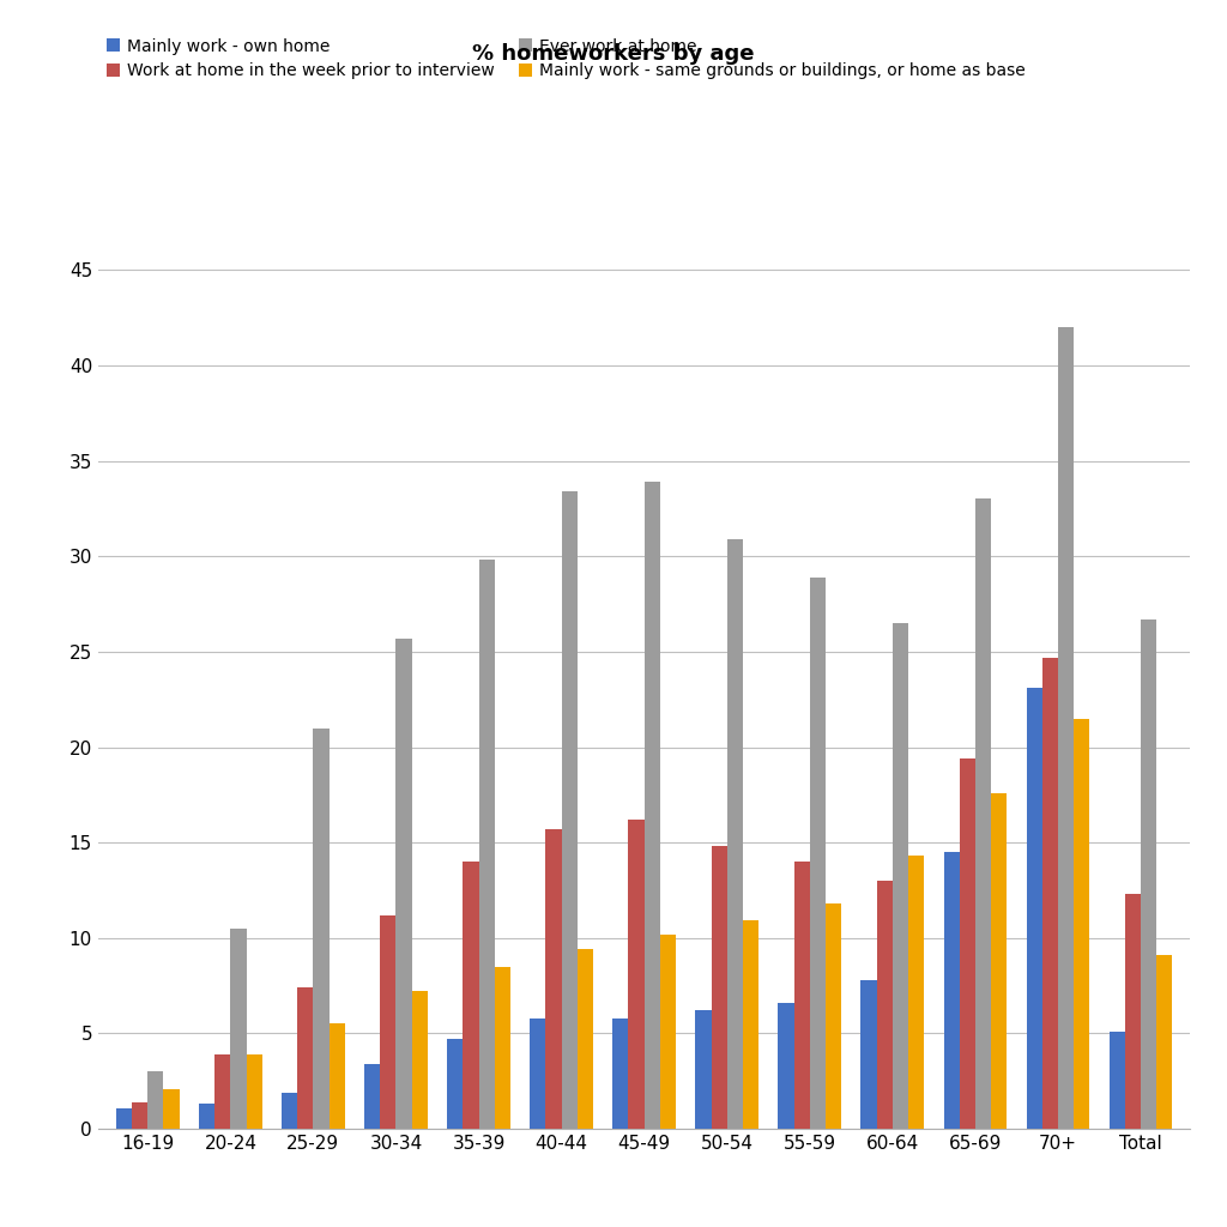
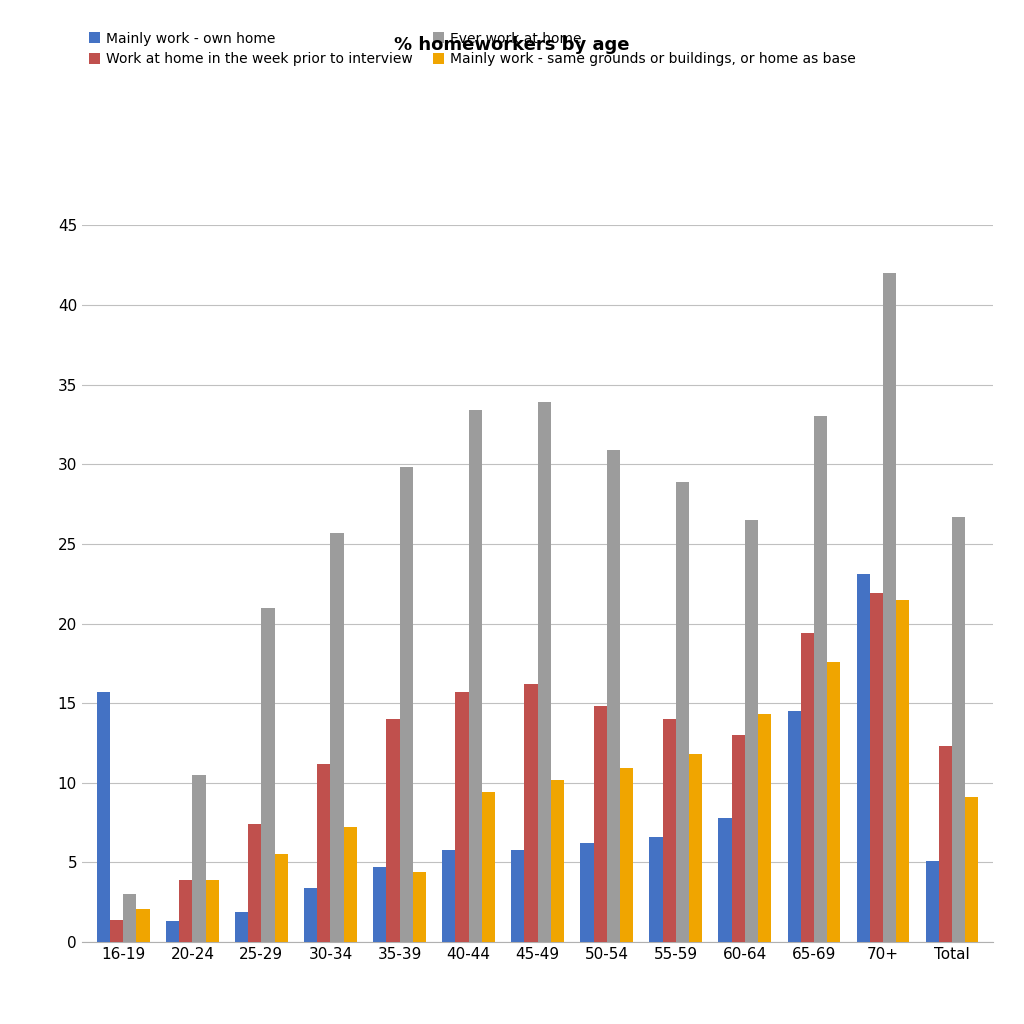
Mainly work - own home/16-19: 1.1 -> 15.7
Mainly work - same grounds or buildings, or home as base/35-39: 8.5 -> 4.4
Work at home in the week prior to interview/70+: 24.7 -> 21.9
